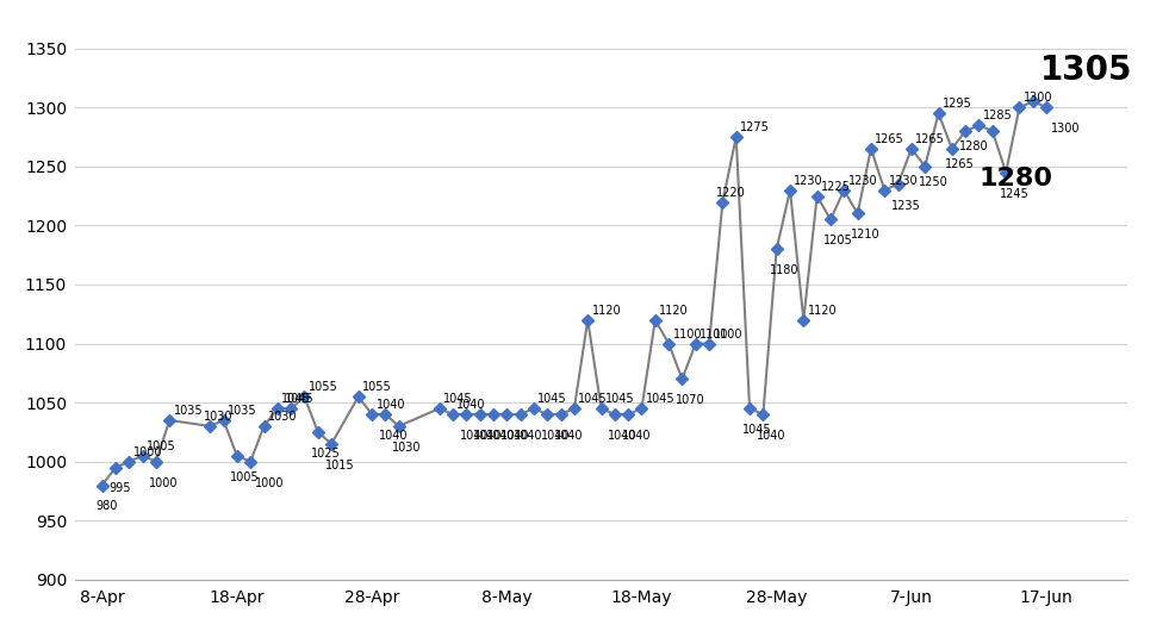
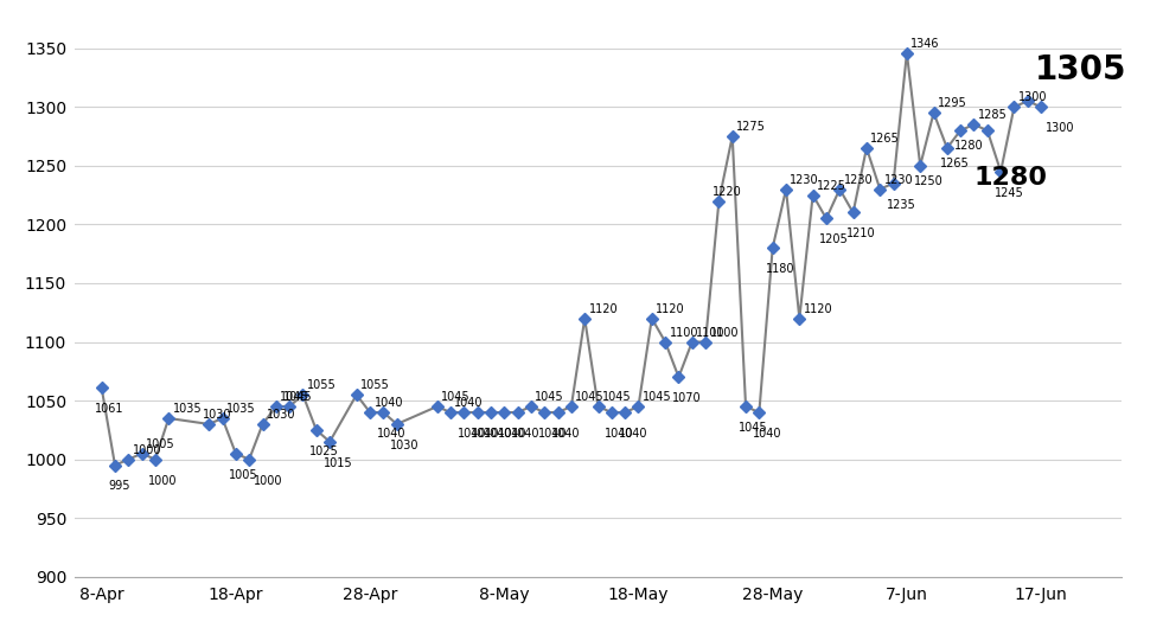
8-Apr: 980 -> 1061
7-Jun: 1265 -> 1346
